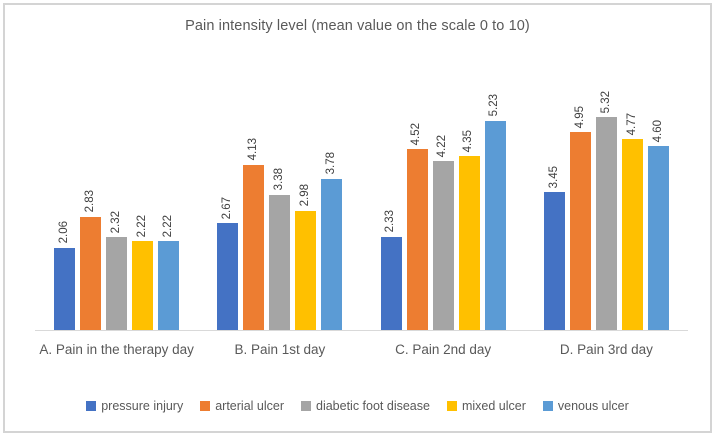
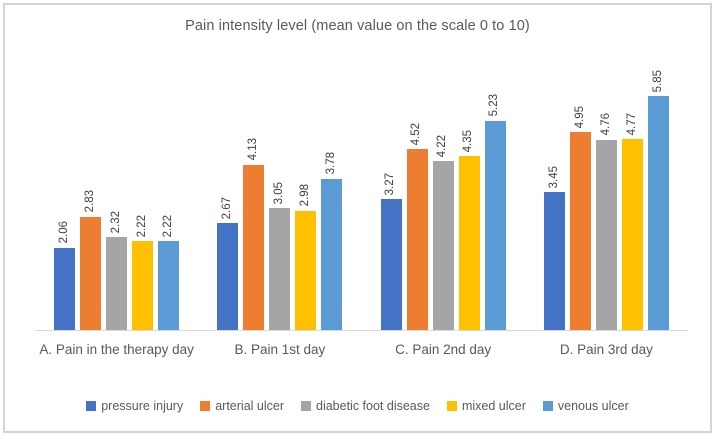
diabetic foot disease/B. Pain 1st day: 3.38 -> 3.05
pressure injury/C. Pain 2nd day: 2.33 -> 3.27
diabetic foot disease/D. Pain 3rd day: 5.32 -> 4.76
venous ulcer/D. Pain 3rd day: 4.60 -> 5.85
